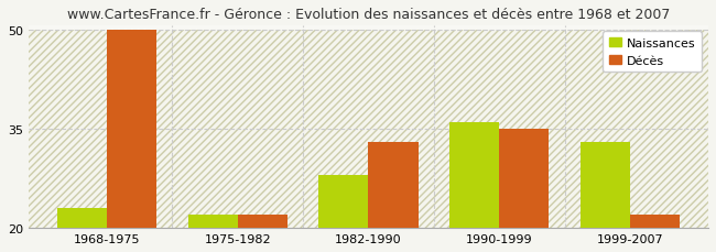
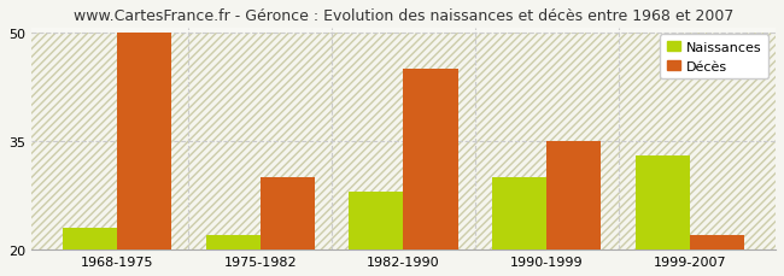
Décès/1975-1982: 22 -> 30
Décès/1982-1990: 33 -> 45
Naissances/1990-1999: 36 -> 30
